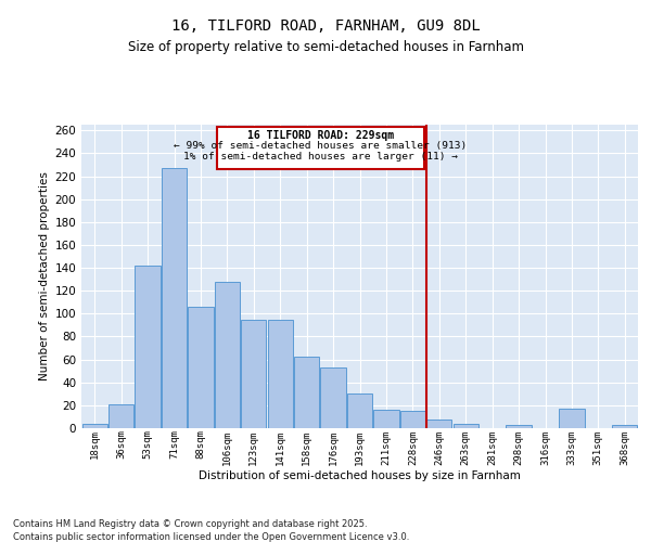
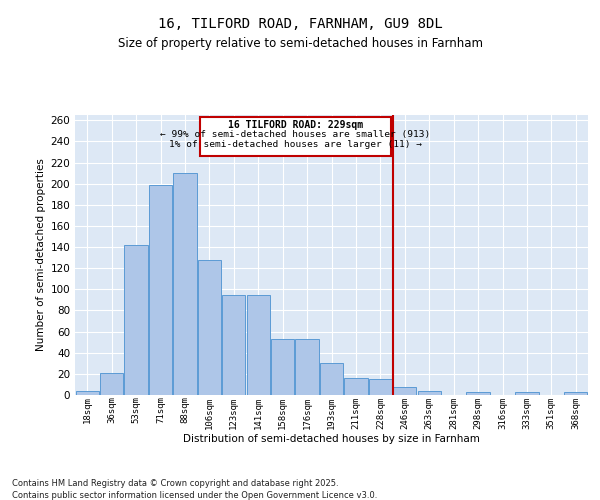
71sqm: 227 -> 199
88sqm: 106 -> 210
158sqm: 62 -> 53
333sqm: 17 -> 3
